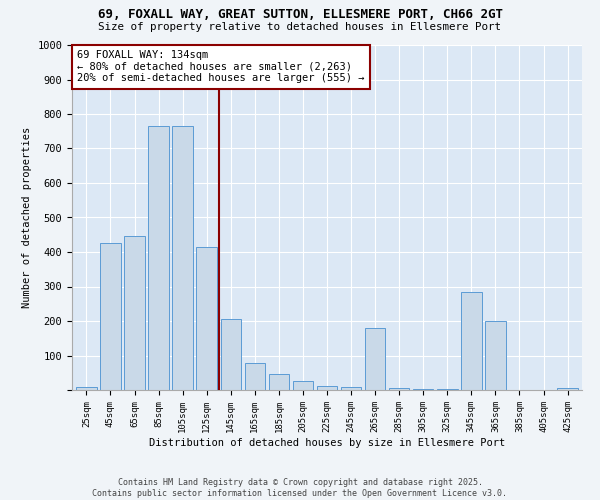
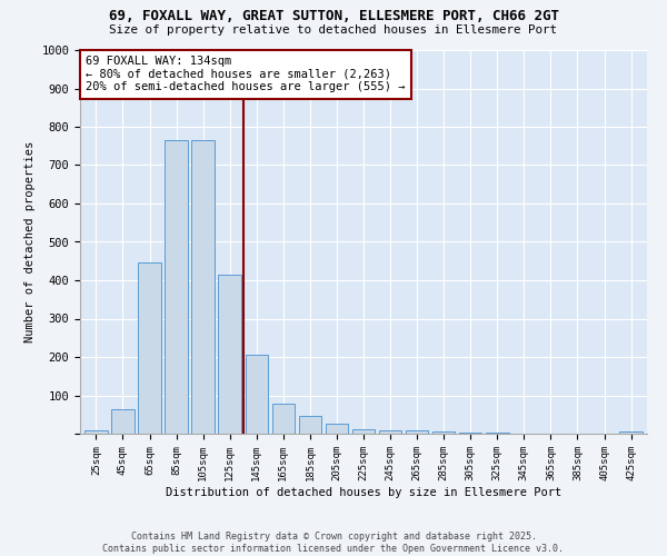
45sqm: 425 -> 65
265sqm: 180 -> 8
345sqm: 285 -> 1
365sqm: 200 -> 1
